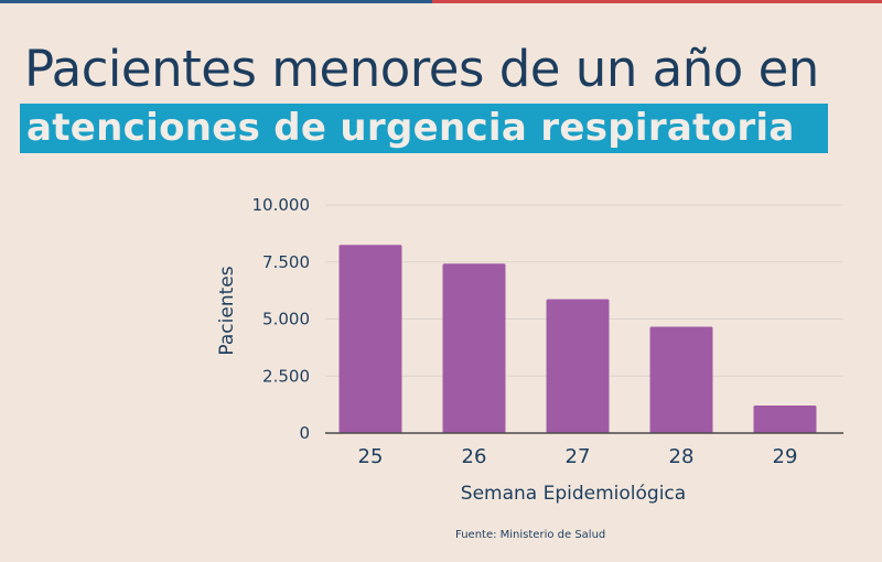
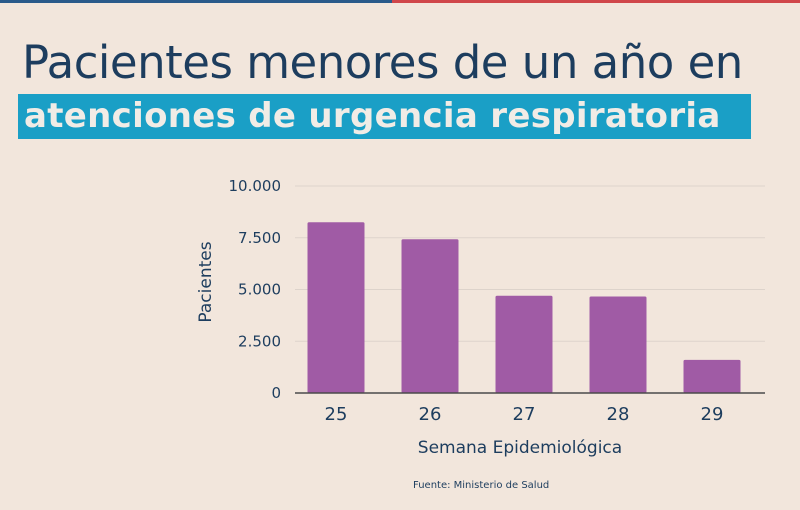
27: 5900 -> 4700
29: 1200 -> 1600
